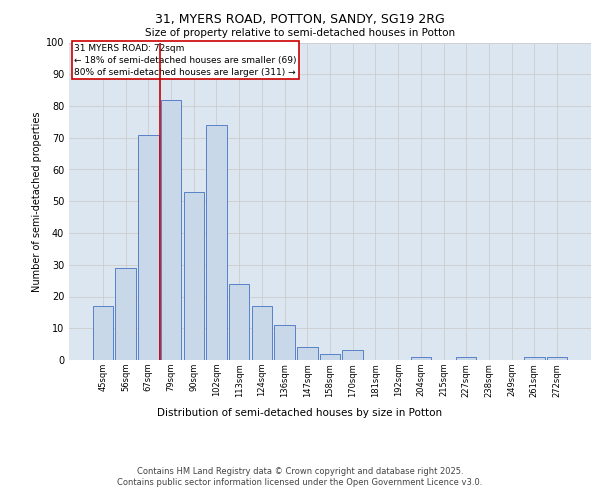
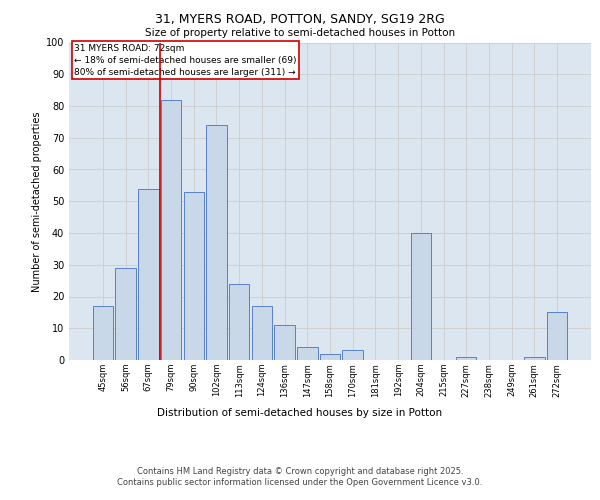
67sqm: 71 -> 54
204sqm: 1 -> 40
272sqm: 1 -> 15
